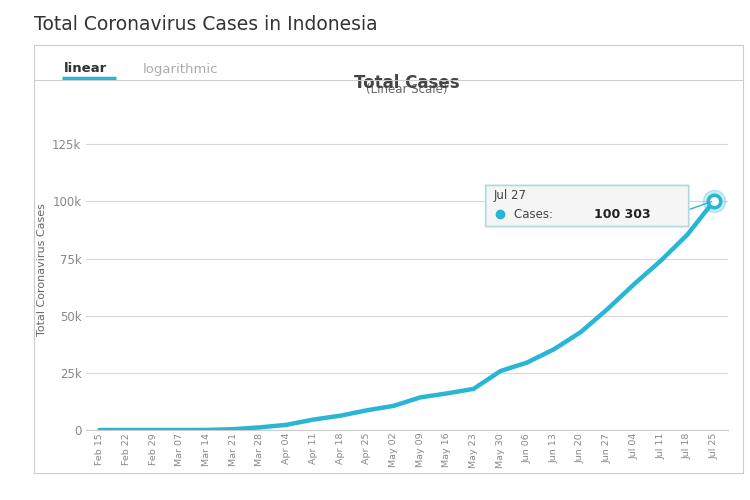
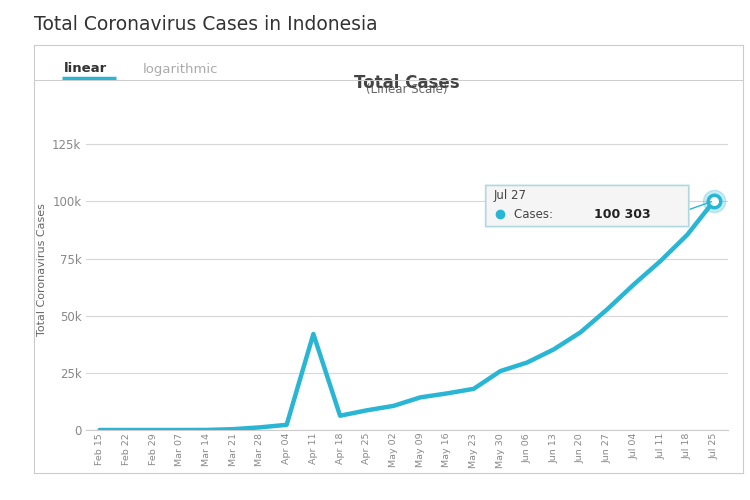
Apr 11: 4.6k -> 42.0k
